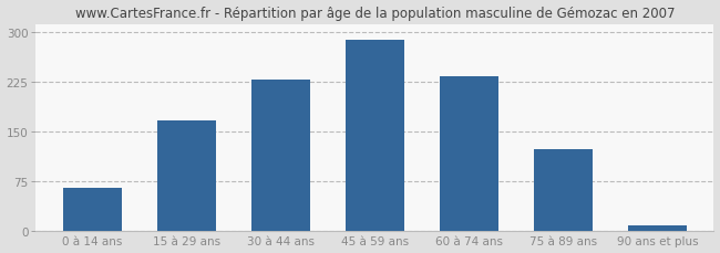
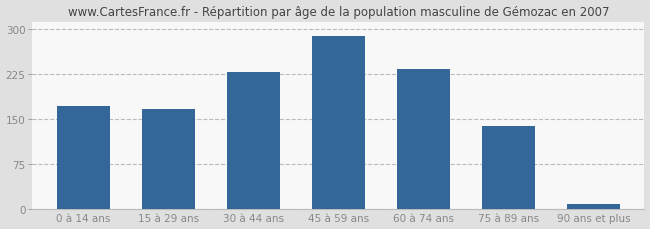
0 à 14 ans: 66 -> 172
75 à 89 ans: 124 -> 138
